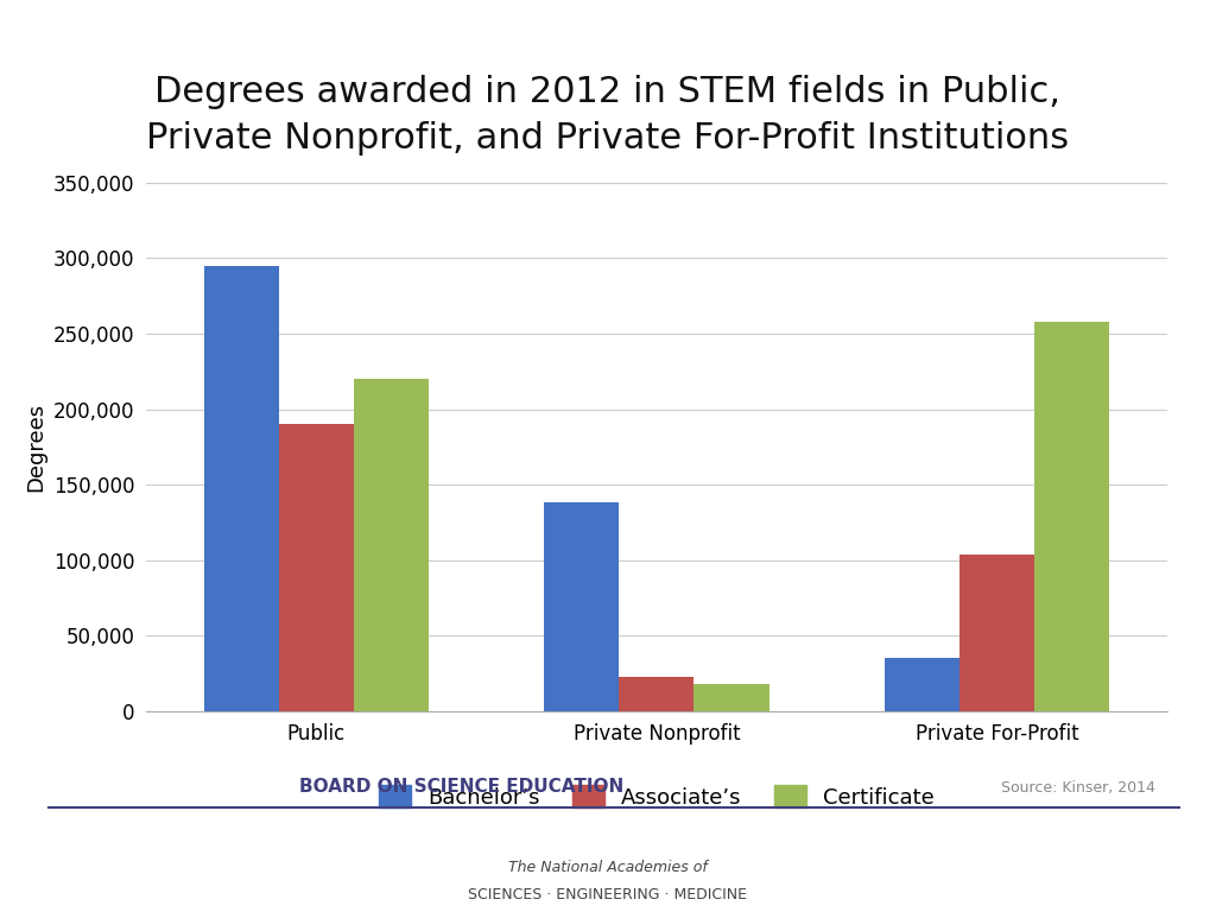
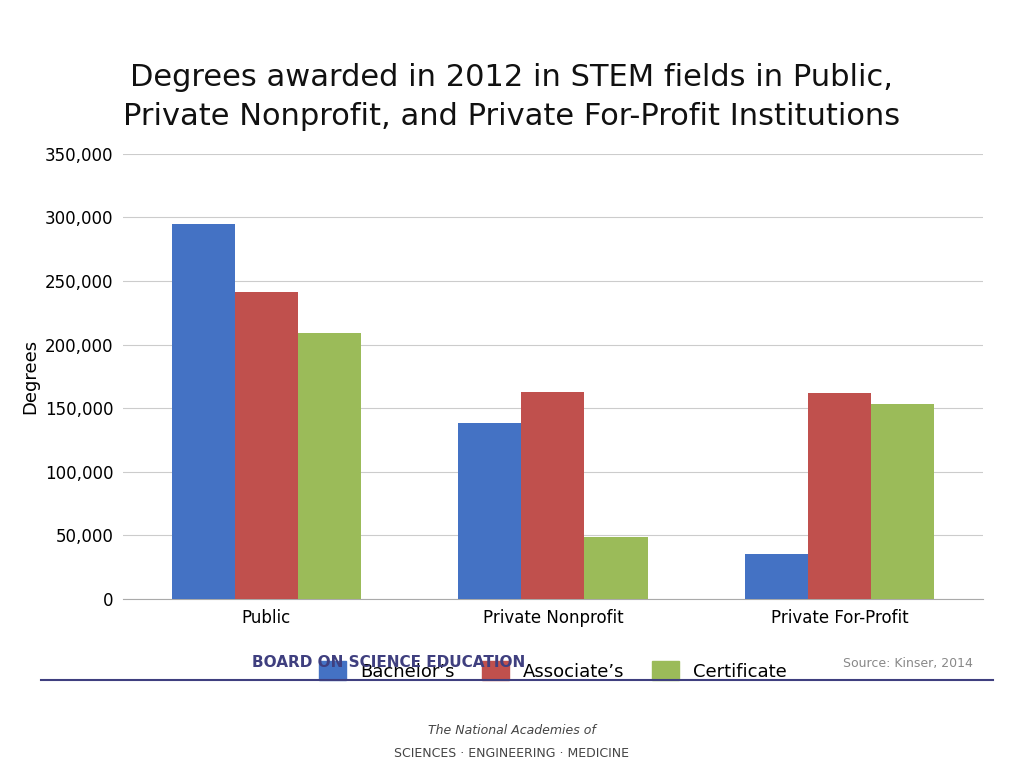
Associate’s/Public: 190,000 -> 241,000
Certificate/Public: 220,000 -> 209,000
Associate’s/Private Nonprofit: 23,000 -> 163,000
Certificate/Private Nonprofit: 18,000 -> 49,000
Associate’s/Private For-Profit: 104,000 -> 162,000
Certificate/Private For-Profit: 258,000 -> 153,000
